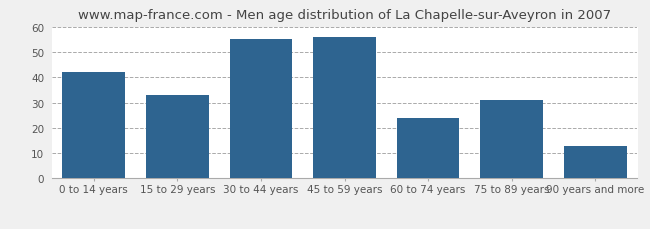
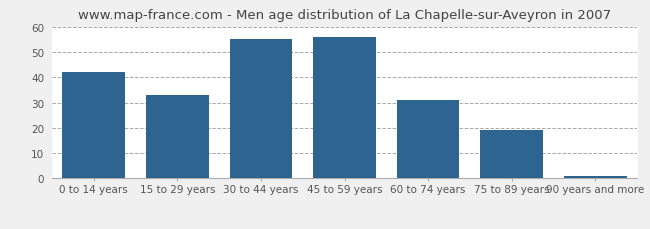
60 to 74 years: 24 -> 31
75 to 89 years: 31 -> 19
90 years and more: 13 -> 1
